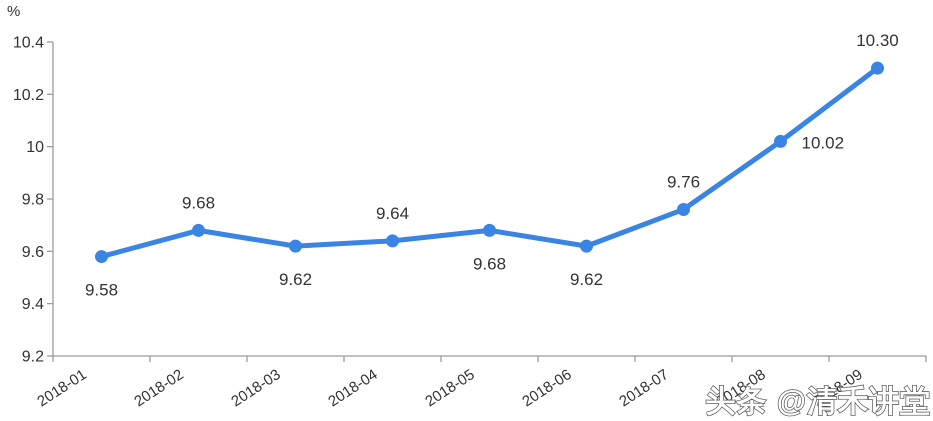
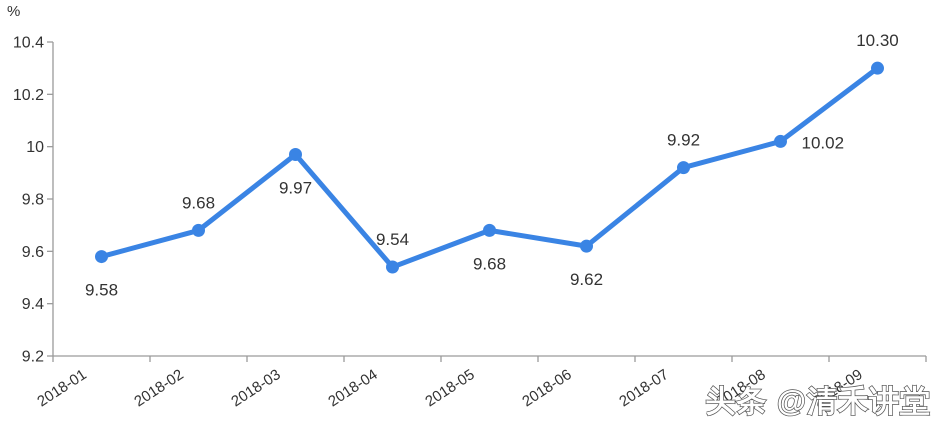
2018-03: 9.62 -> 9.97
2018-04: 9.64 -> 9.54
2018-07: 9.76 -> 9.92
